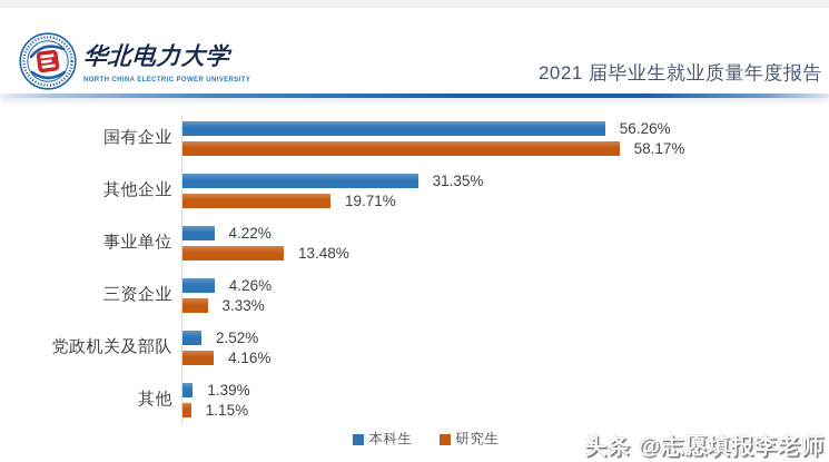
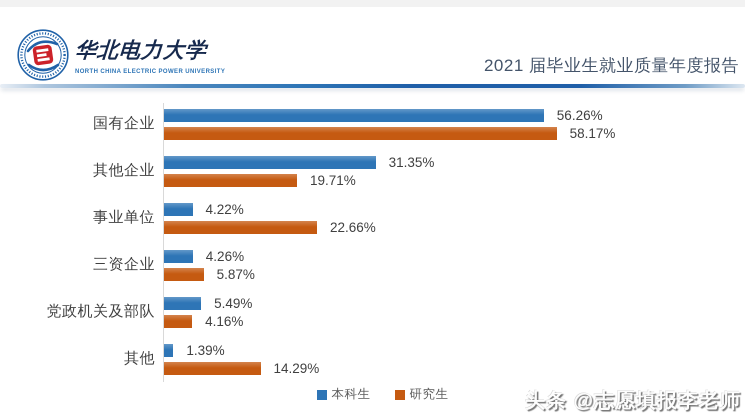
研究生/事业单位: 13.48% -> 22.66%
研究生/三资企业: 3.33% -> 5.87%
本科生/党政机关及部队: 2.52% -> 5.49%
研究生/其他: 1.15% -> 14.29%
